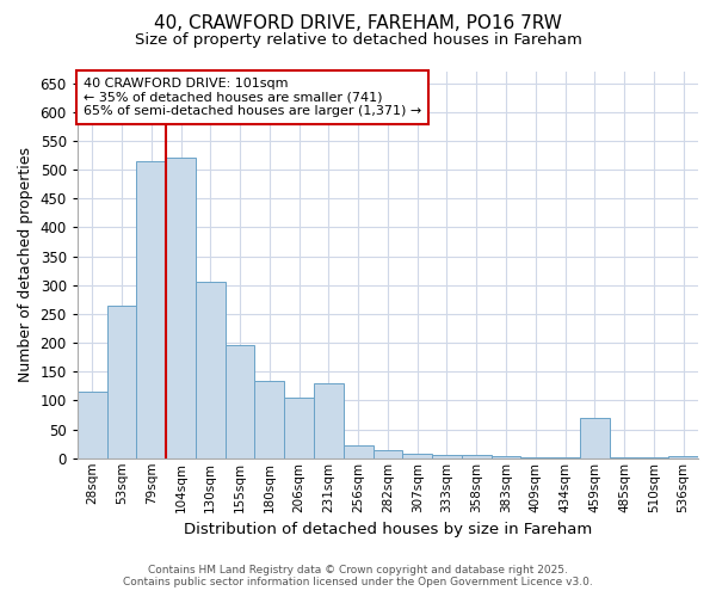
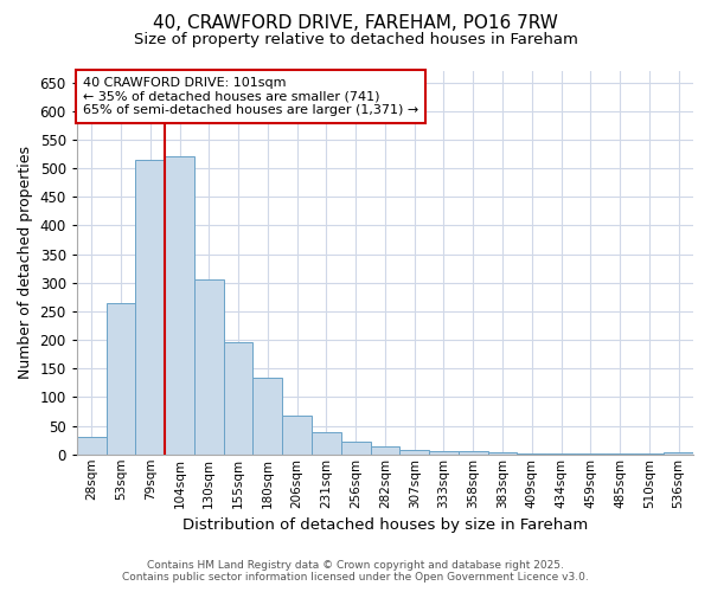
28sqm: 115 -> 30
206sqm: 105 -> 67
231sqm: 130 -> 38
459sqm: 70 -> 1
